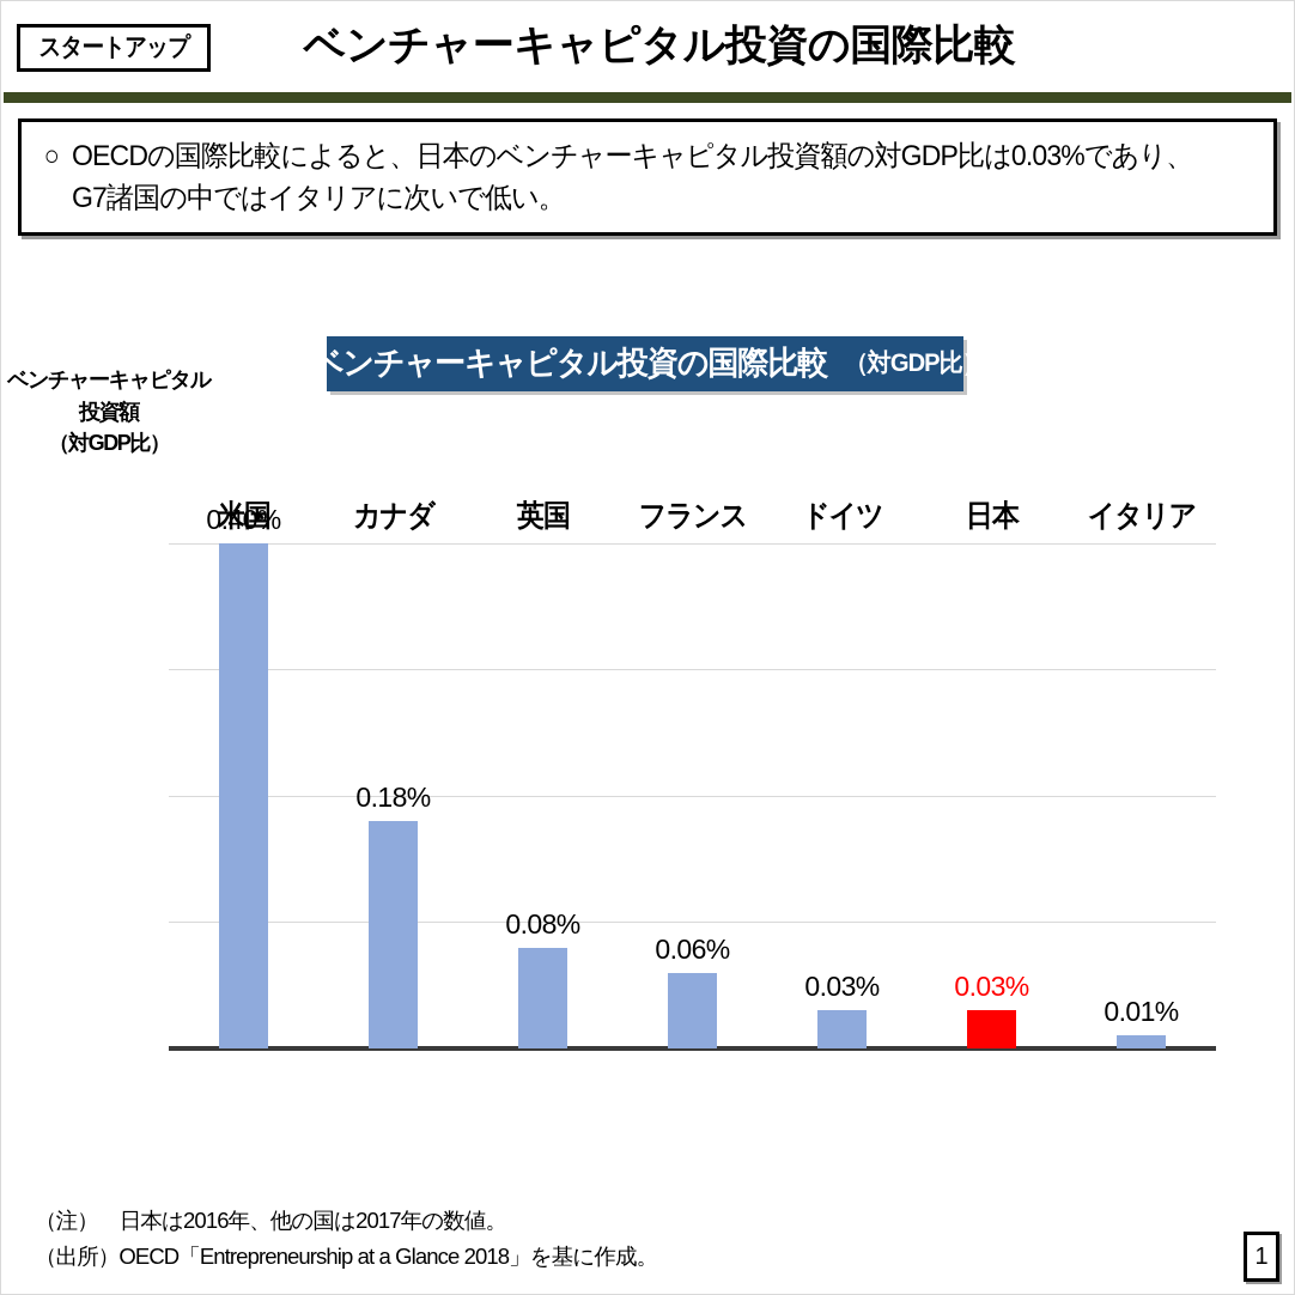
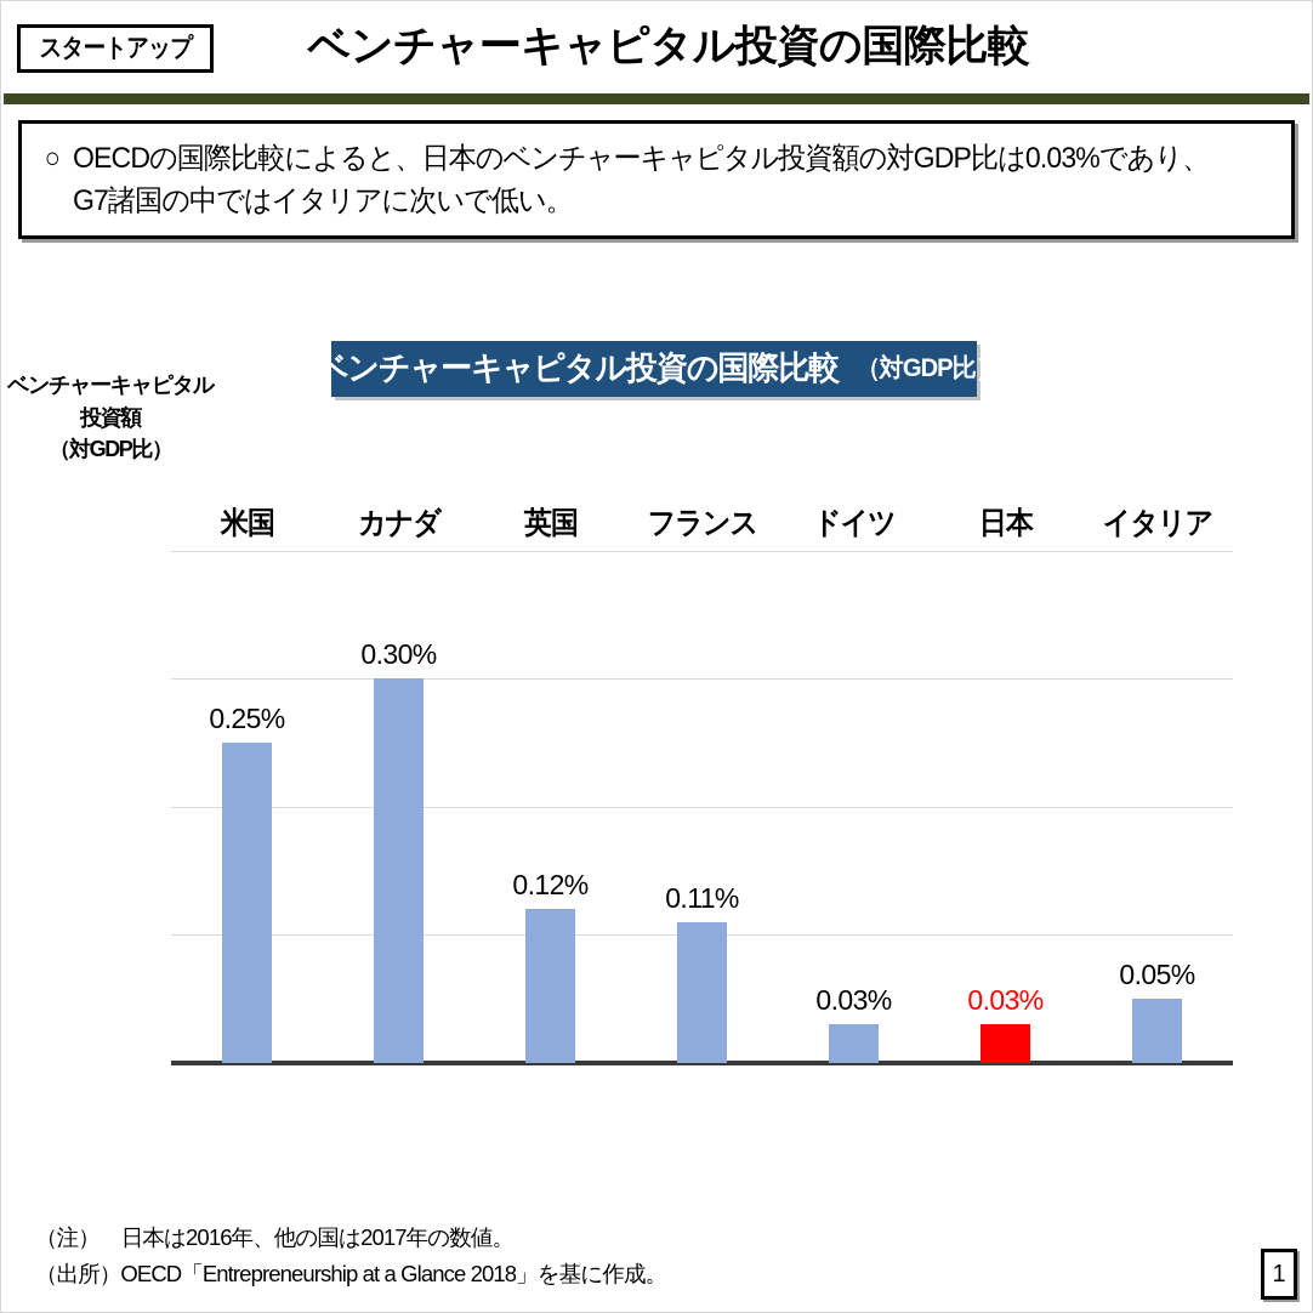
米国: 0.40% -> 0.25%
カナダ: 0.18% -> 0.30%
英国: 0.08% -> 0.12%
フランス: 0.06% -> 0.11%
イタリア: 0.01% -> 0.05%
